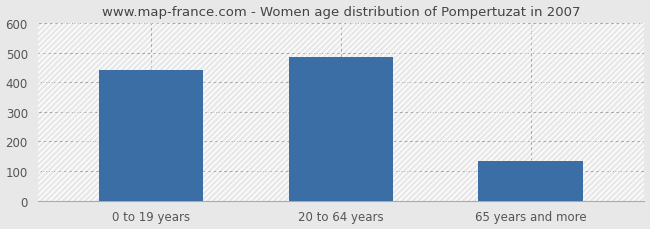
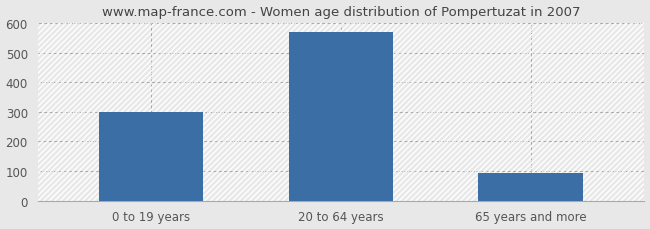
0 to 19 years: 440 -> 300
20 to 64 years: 485 -> 570
65 years and more: 135 -> 92
